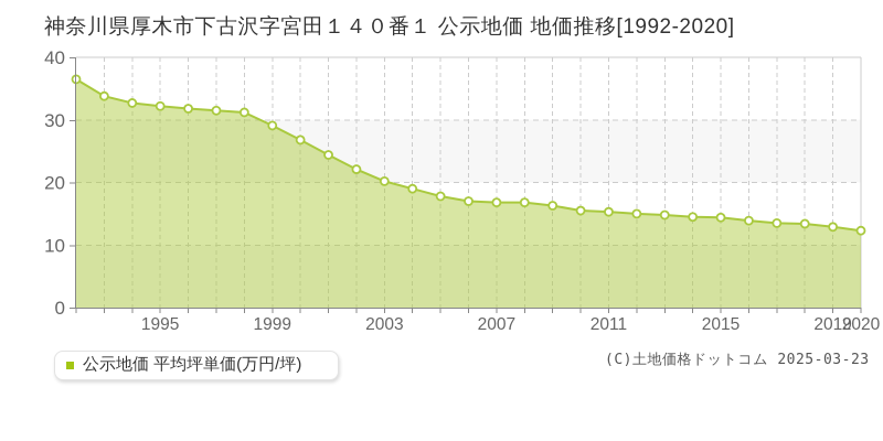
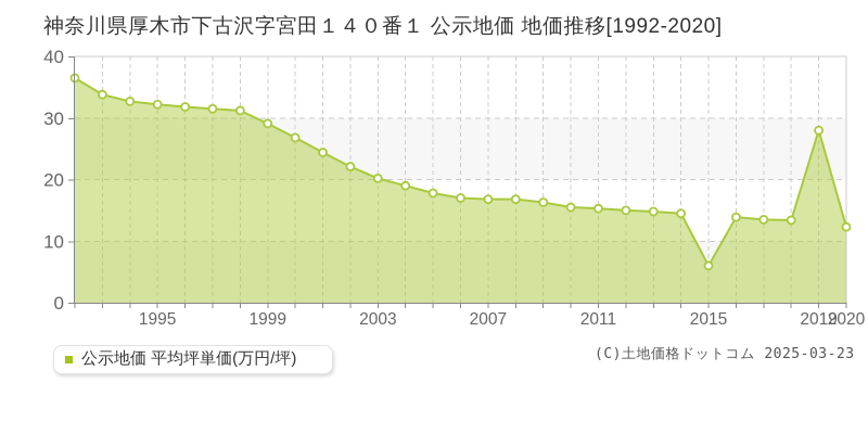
2015: 14 -> 6
2019: 13 -> 28
